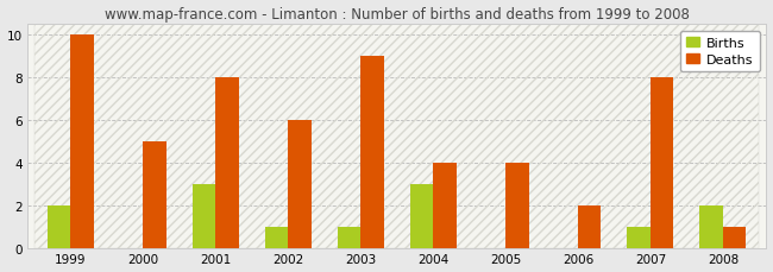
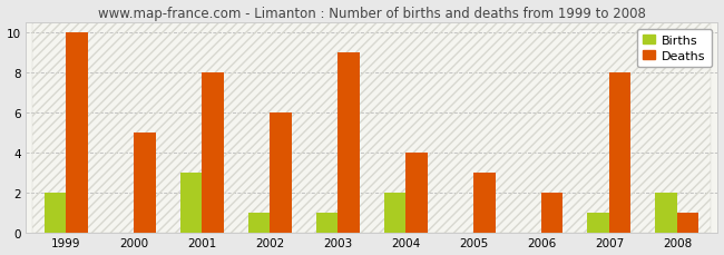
Births/2004: 3 -> 2
Deaths/2005: 4 -> 3
